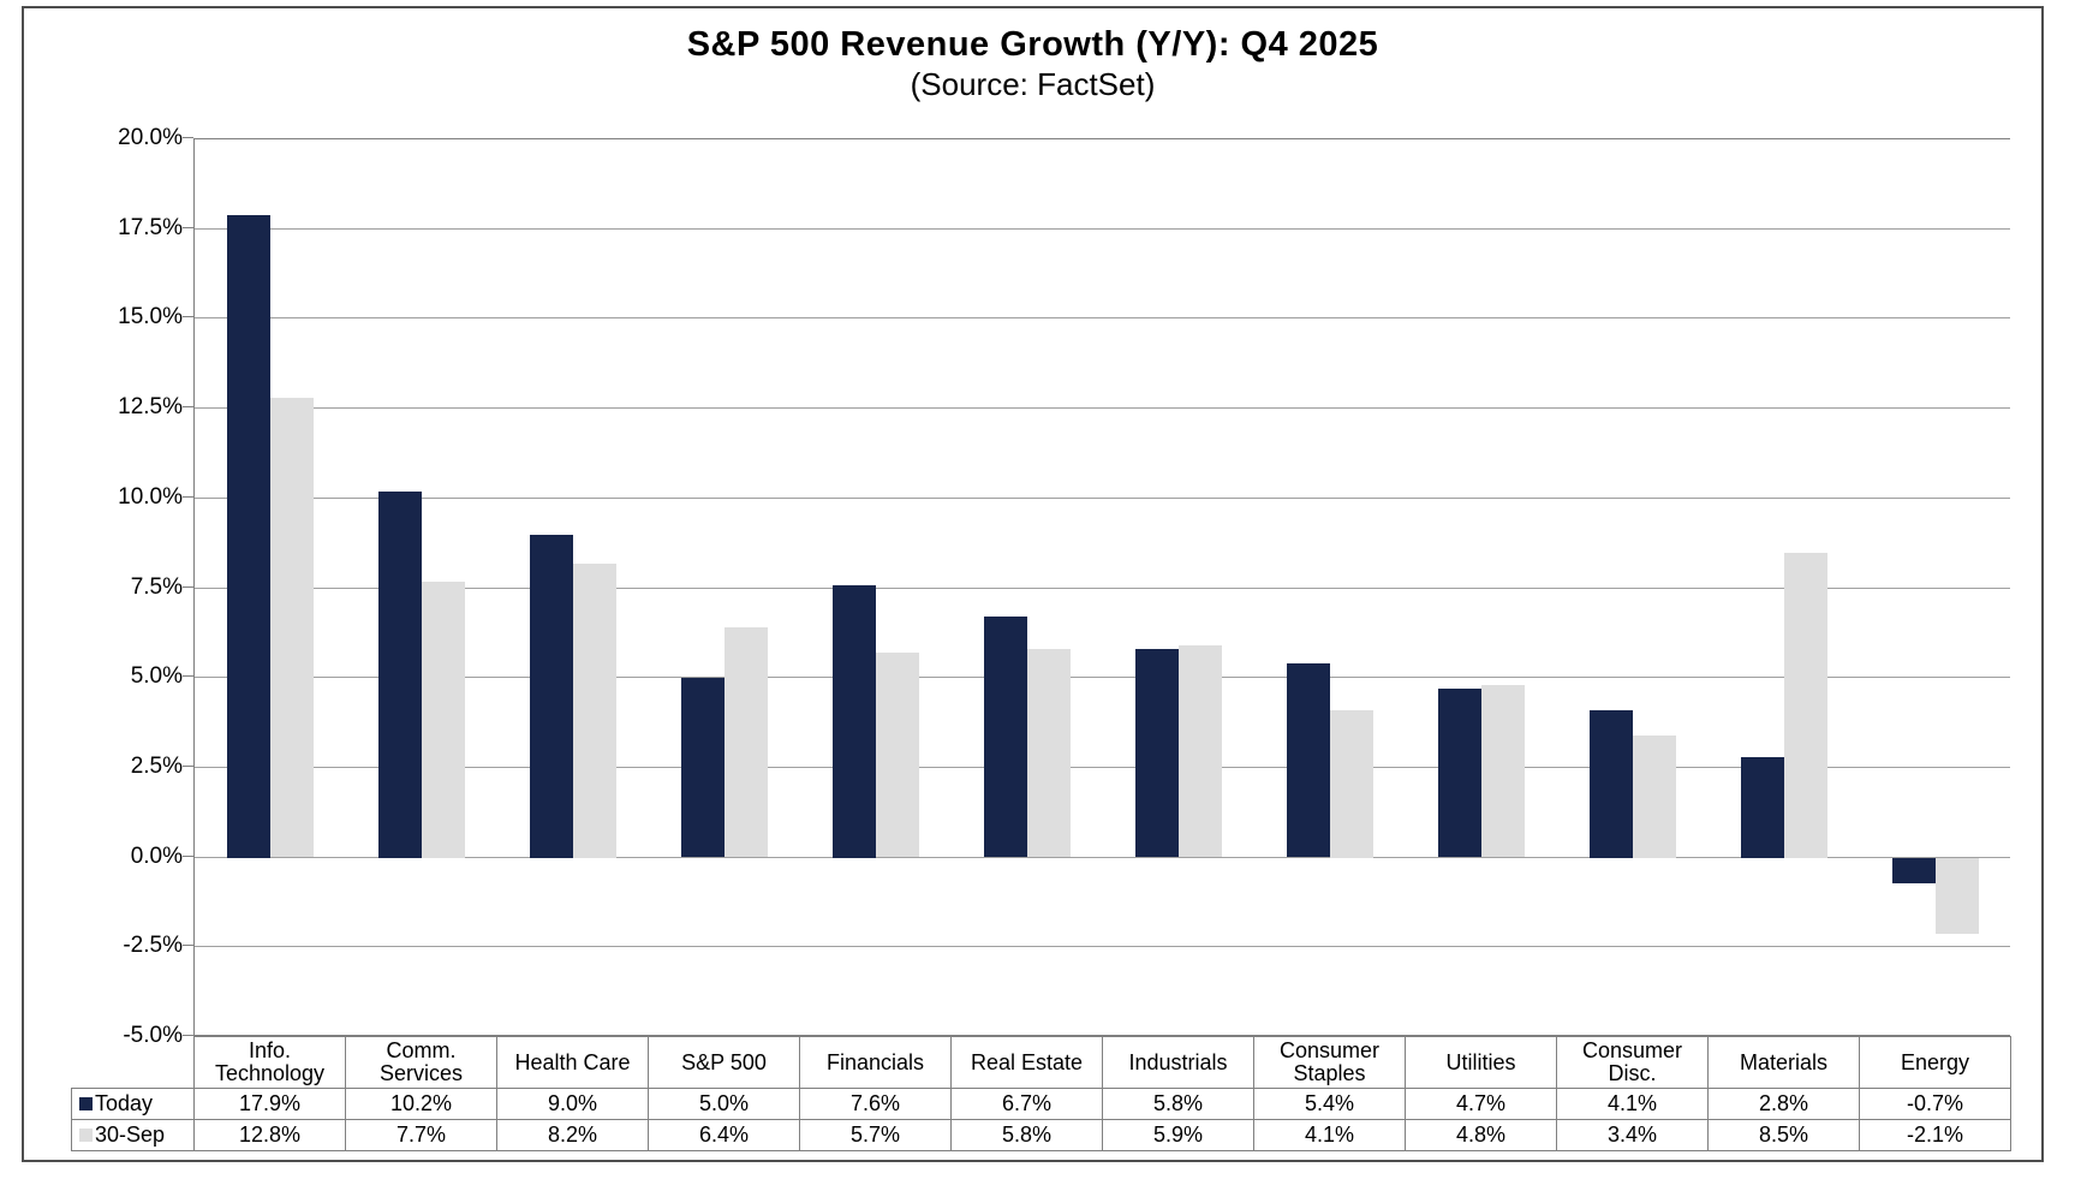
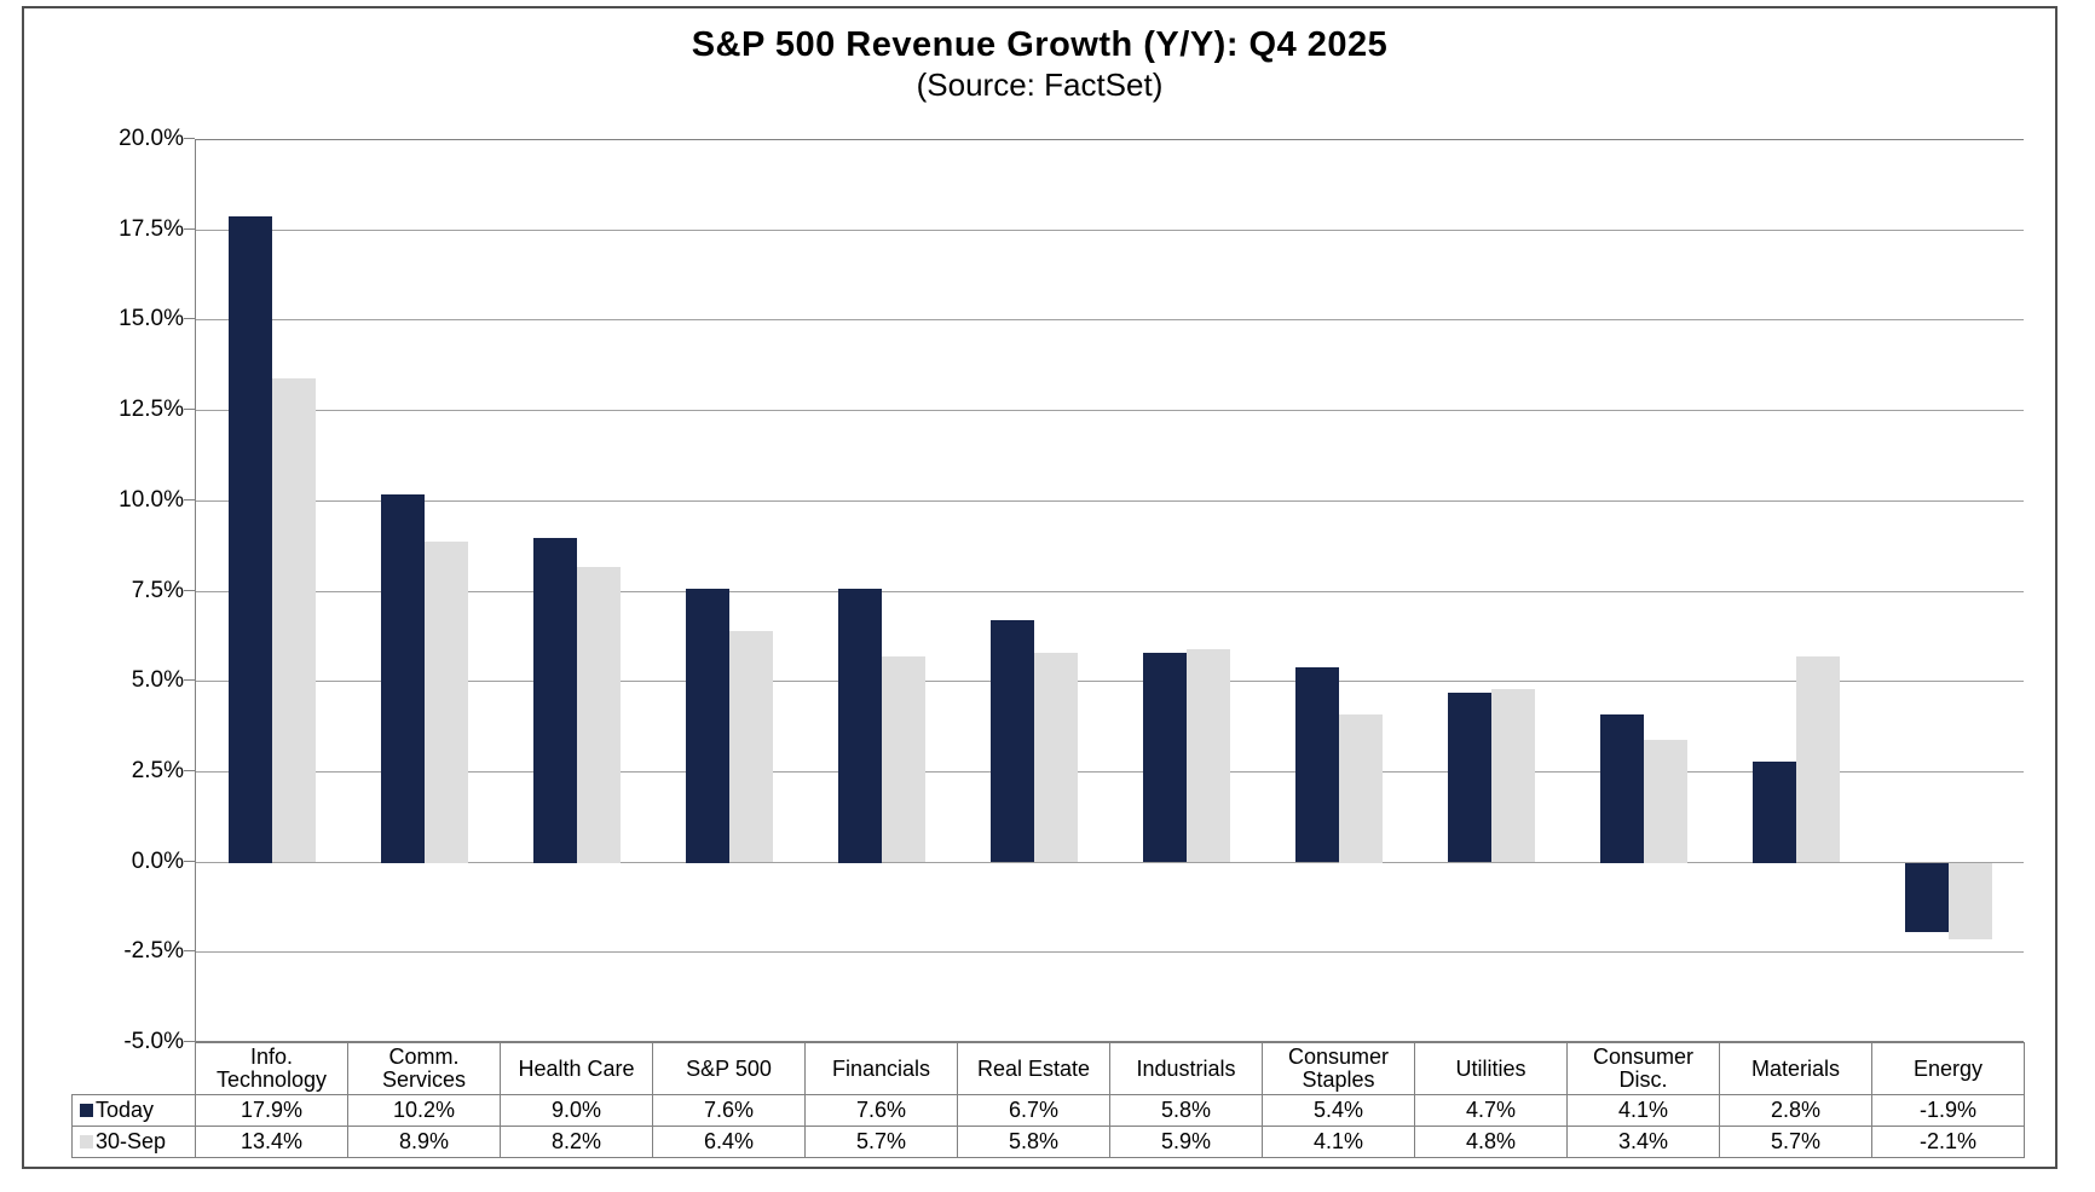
30-Sep/Info. Technology: 12.8% -> 13.4%
30-Sep/Comm. Services: 7.7% -> 8.9%
Today/S&P 500: 5.0% -> 7.6%
30-Sep/Materials: 8.5% -> 5.7%
Today/Energy: -0.7% -> -1.9%
